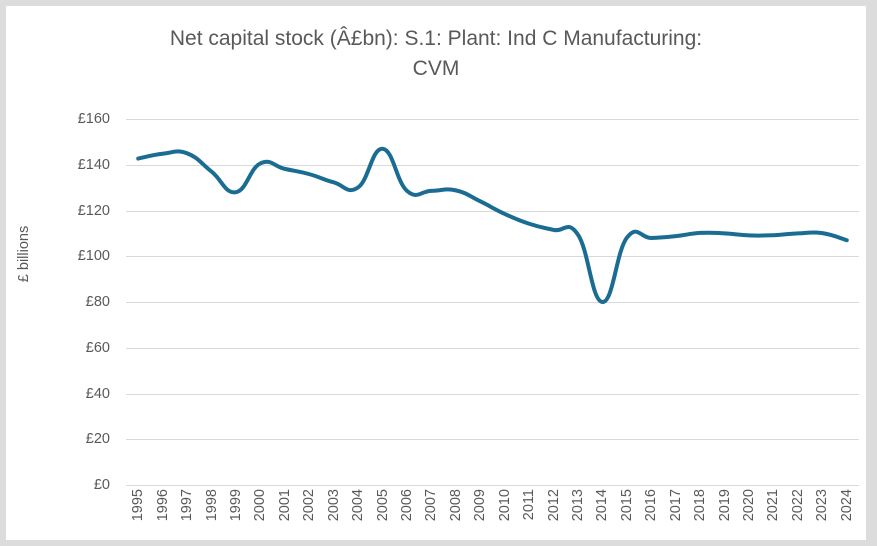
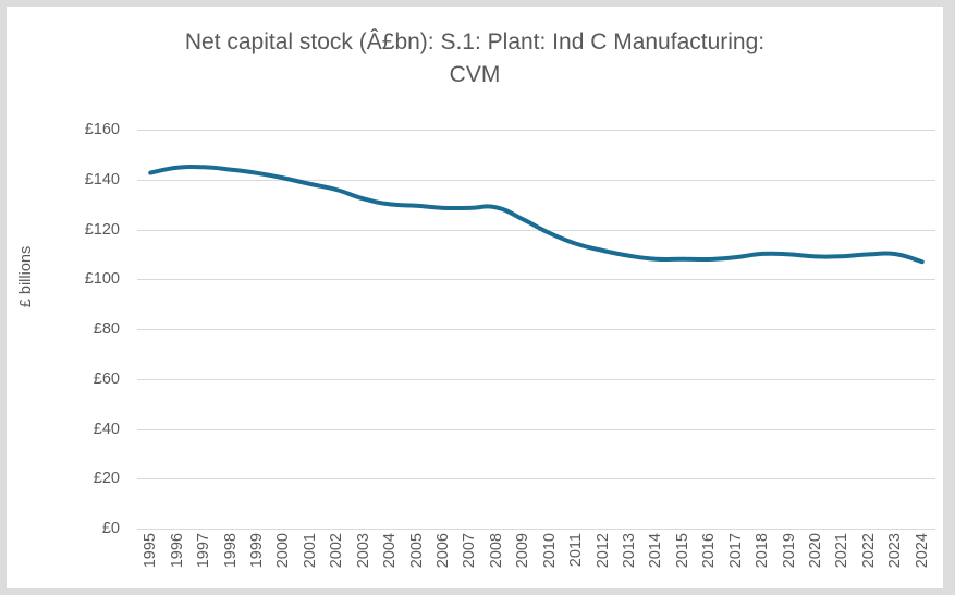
1998: £137 -> £144
1999: £128 -> £143
2005: £147 -> £130
2014: £80 -> £108
